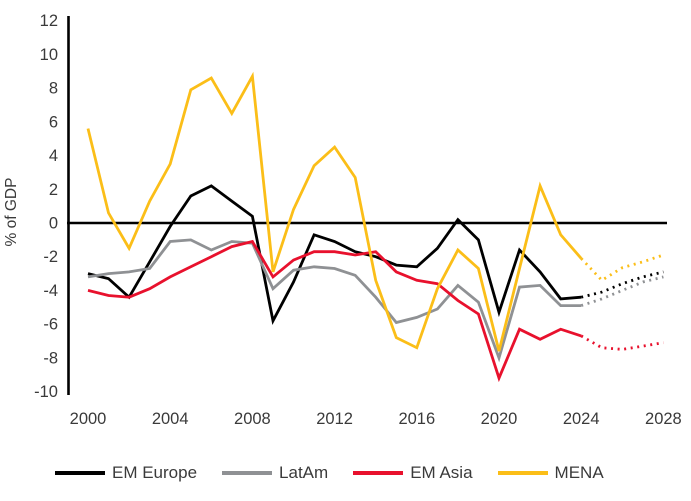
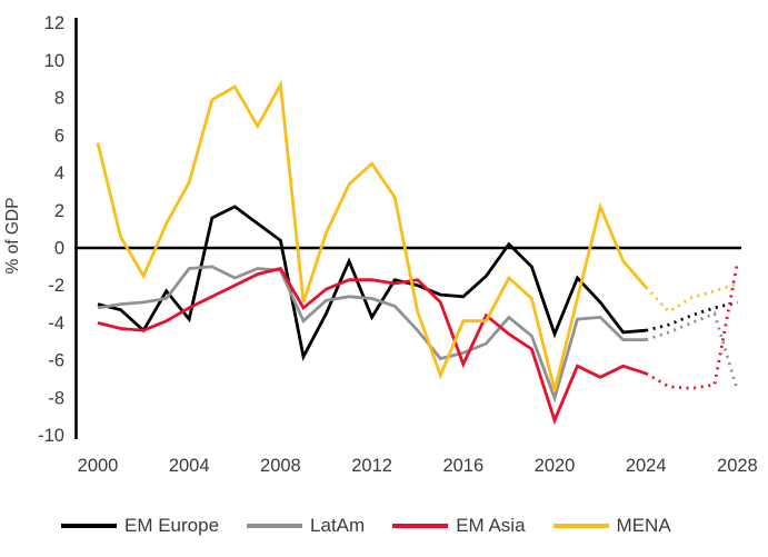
EM Europe/2004: -0.2 -> -3.8
EM Europe/2012: -1.1 -> -3.7
EM Asia/2016: -3.4 -> -6.2
MENA/2016: -7.4 -> -3.9
EM Europe/2020: -5.3 -> -4.6
LatAm/2028: -3.2 -> -7.6
EM Asia/2028: -7.1 -> -0.8
